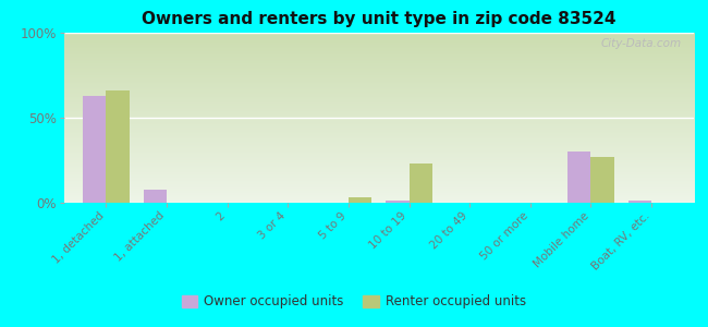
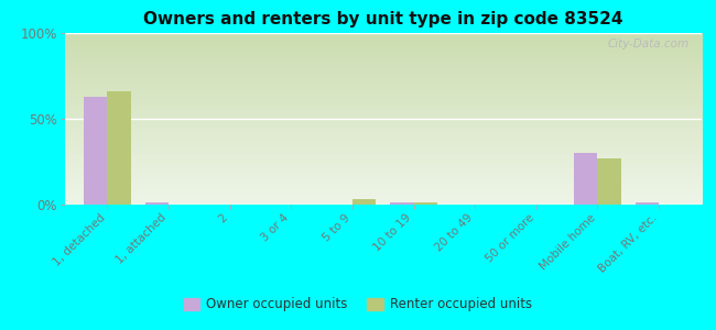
Owner occupied units/1, attached: 8% -> 1%
Renter occupied units/10 to 19: 23% -> 1%
